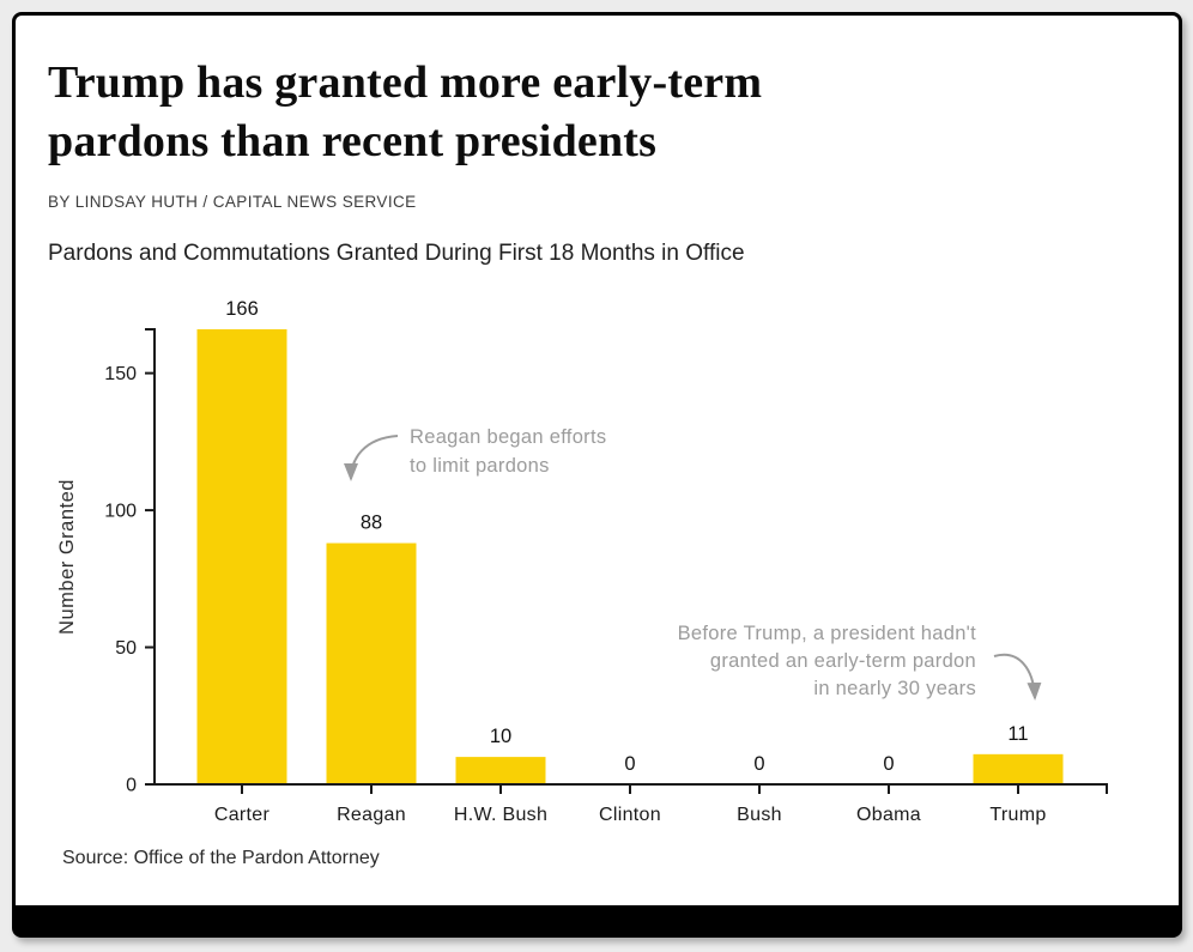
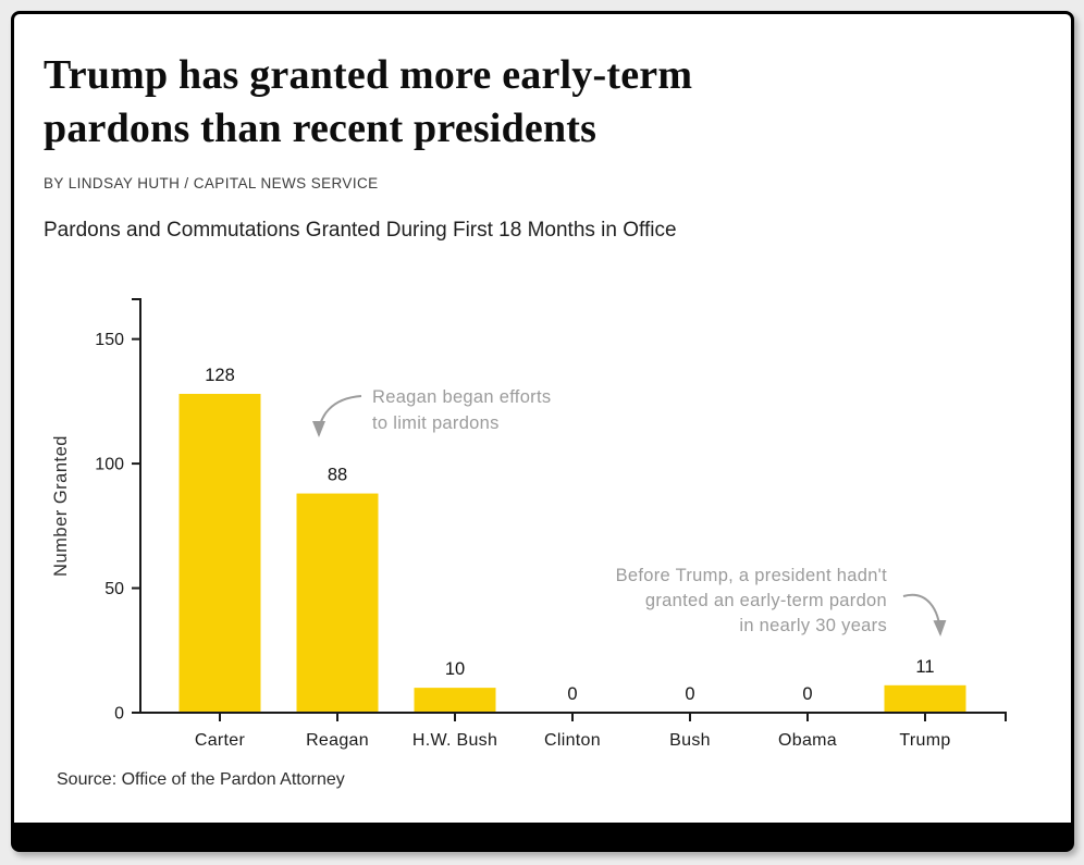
Carter: 166 -> 128
